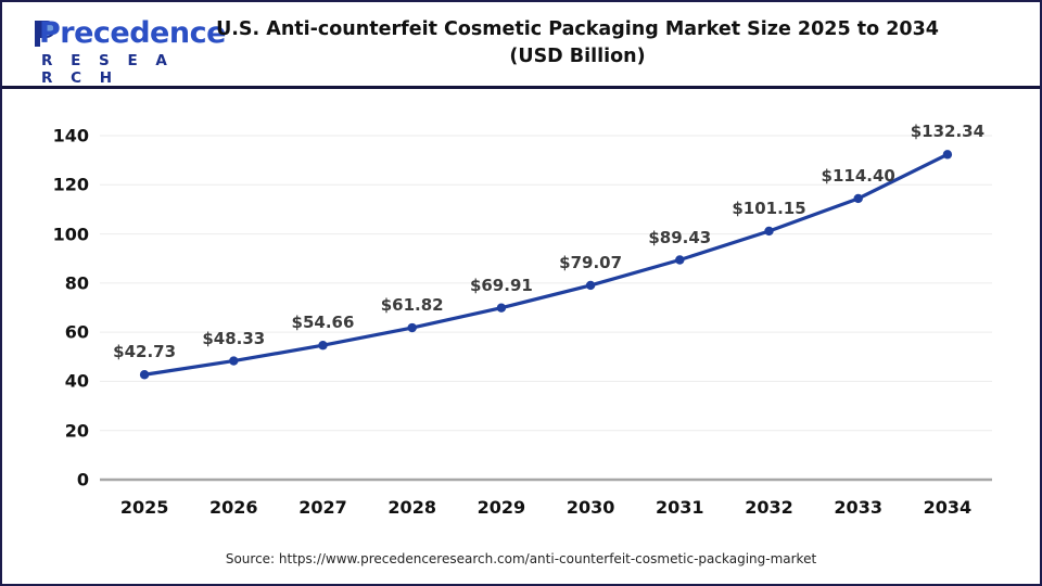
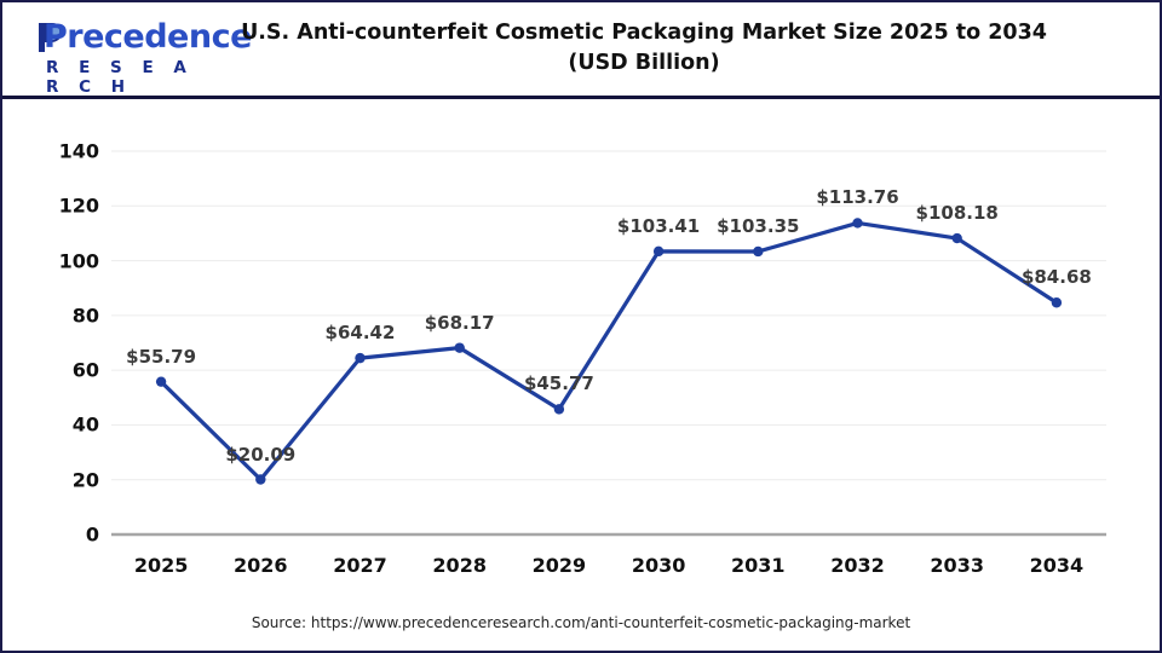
2025: $42.73 -> $55.79
2026: $48.33 -> $20.09
2027: $54.66 -> $64.42
2028: $61.82 -> $68.17
2029: $69.91 -> $45.77
2030: $79.07 -> $103.41
2031: $89.43 -> $103.35
2032: $101.15 -> $113.76
2033: $114.40 -> $108.18
2034: $132.34 -> $84.68
